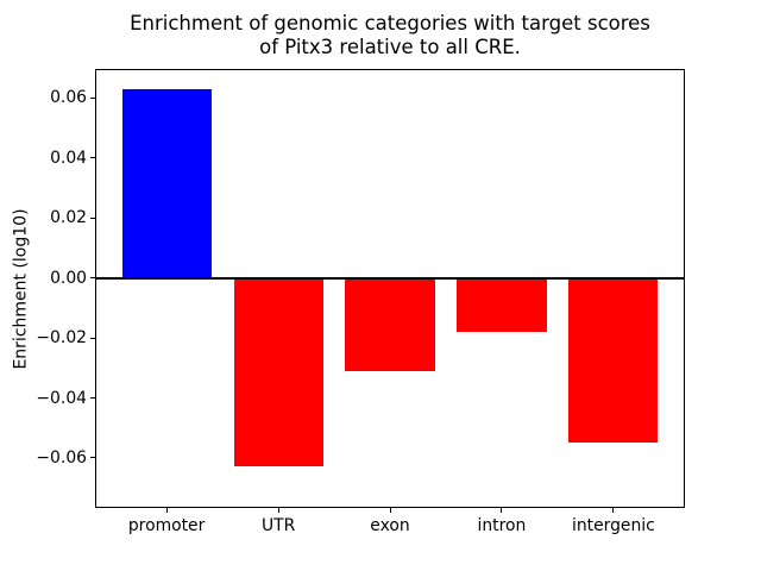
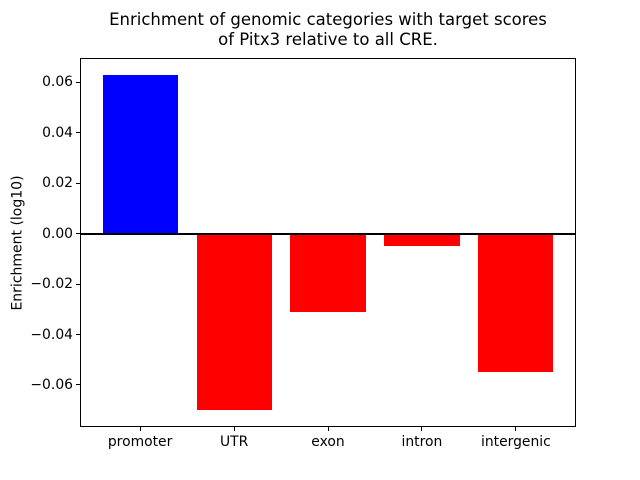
UTR: -0.063 -> -0.070
intron: -0.018 -> -0.005
